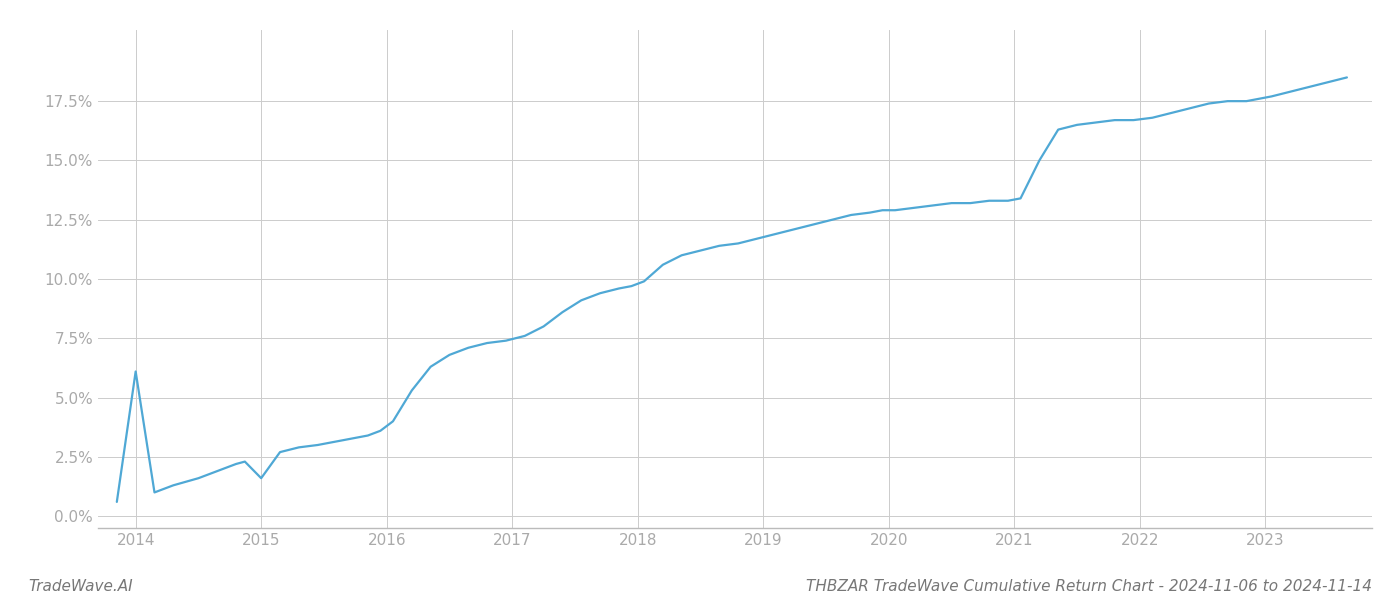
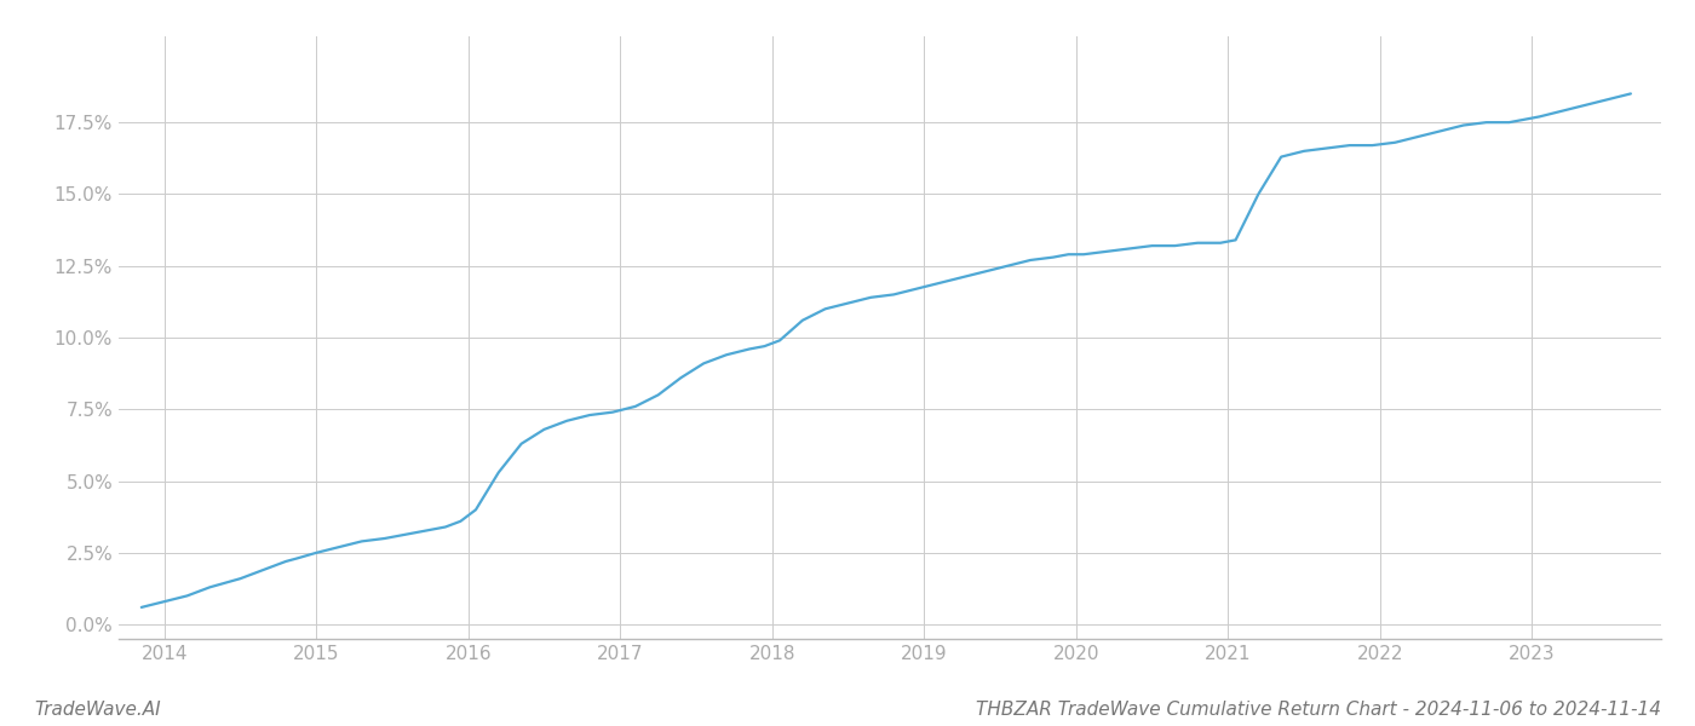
2014: 6.1% -> 0.8%
2015: 1.6% -> 2.5%
